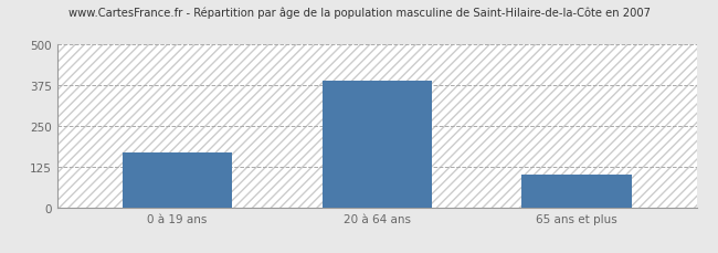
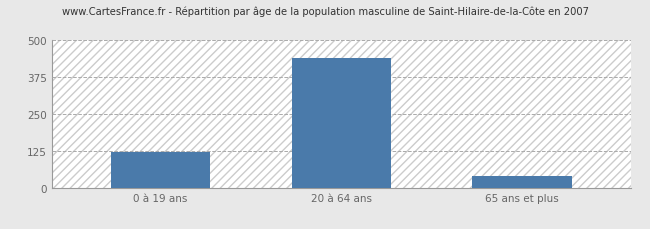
0 à 19 ans: 170 -> 120
20 à 64 ans: 390 -> 440
65 ans et plus: 100 -> 40
